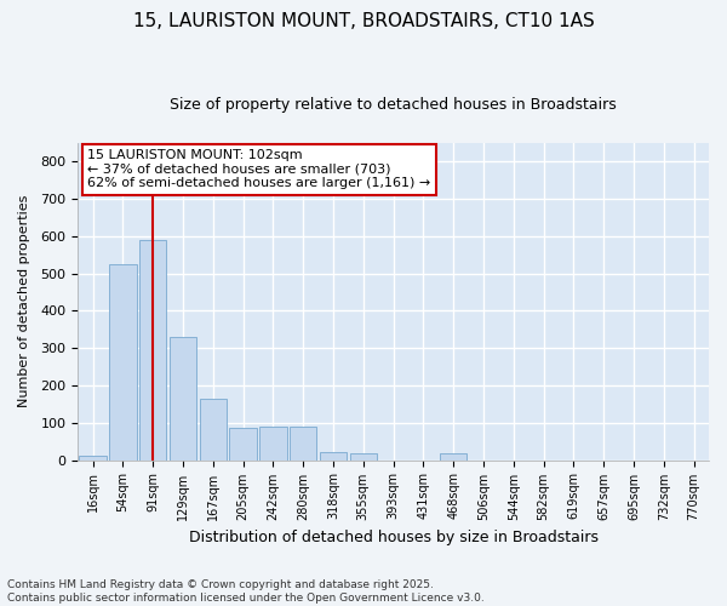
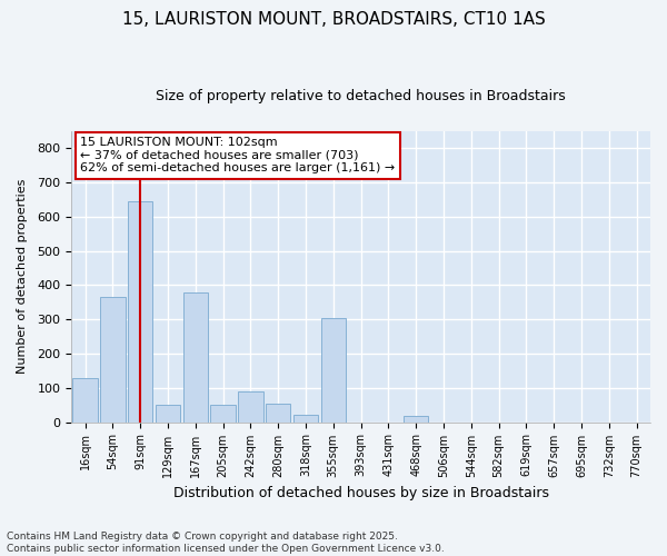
16sqm: 10 -> 130
54sqm: 525 -> 365
91sqm: 590 -> 645
129sqm: 330 -> 50
167sqm: 165 -> 380
205sqm: 85 -> 50
280sqm: 90 -> 55
355sqm: 18 -> 305
